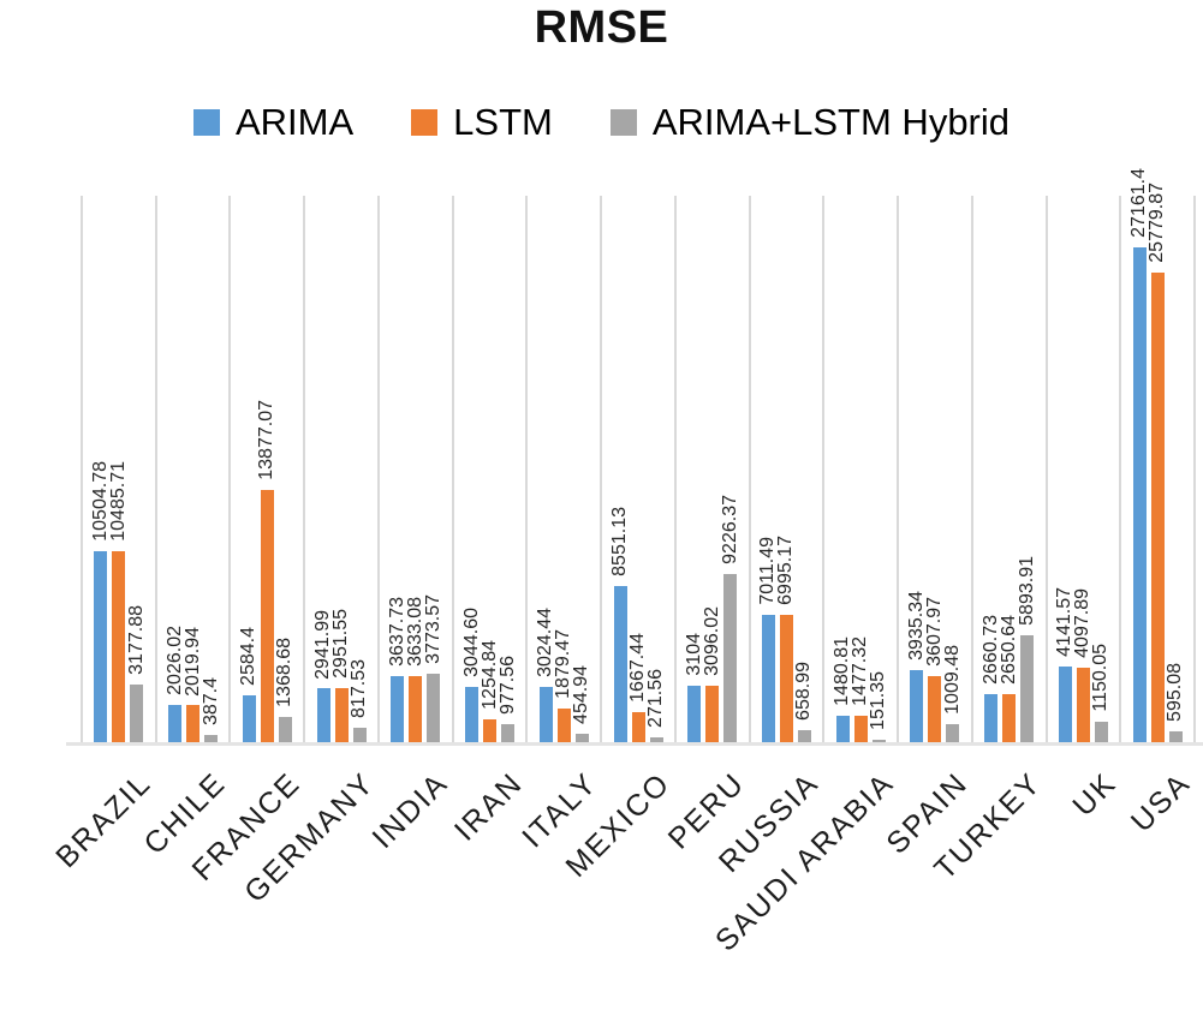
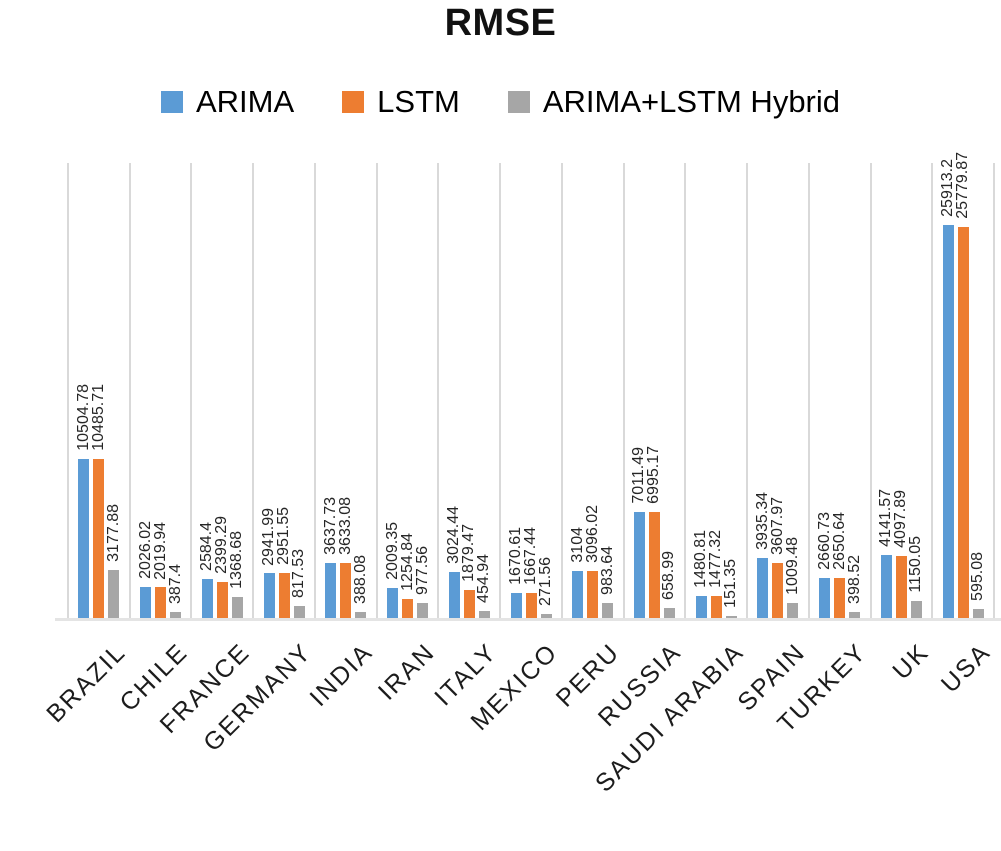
LSTM/FRANCE: 13877.07 -> 2399.29
ARIMA+LSTM Hybrid/INDIA: 3773.57 -> 388.08
ARIMA/IRAN: 3044.60 -> 2009.35
ARIMA/MEXICO: 8551.13 -> 1670.61
ARIMA+LSTM Hybrid/PERU: 9226.37 -> 983.64
ARIMA+LSTM Hybrid/TURKEY: 5893.91 -> 398.52
ARIMA/USA: 27161.4 -> 25913.2
